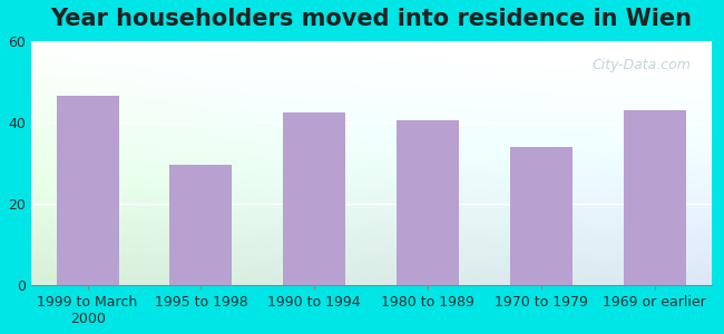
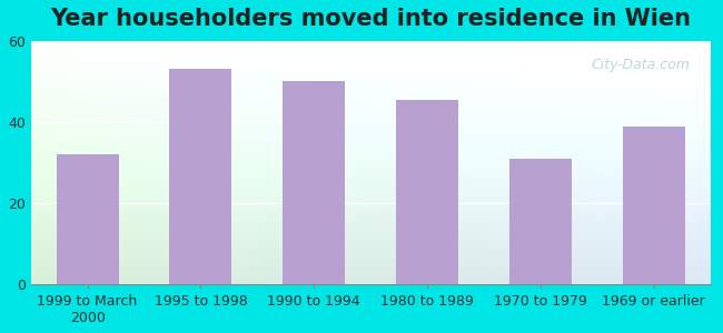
1999 to March 2000: 46.5 -> 32.0
1995 to 1998: 29.5 -> 53.0
1990 to 1994: 42.5 -> 50.0
1980 to 1989: 40.5 -> 45.5
1970 to 1979: 34.0 -> 31.0
1969 or earlier: 43.0 -> 39.0
